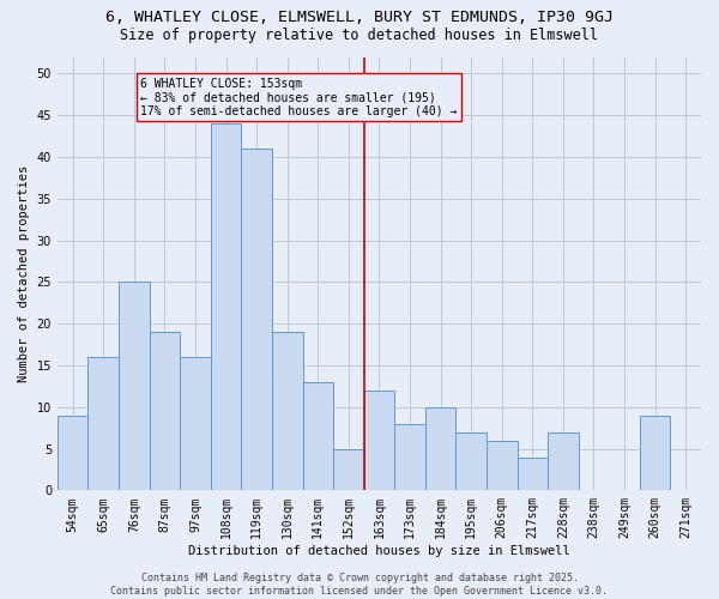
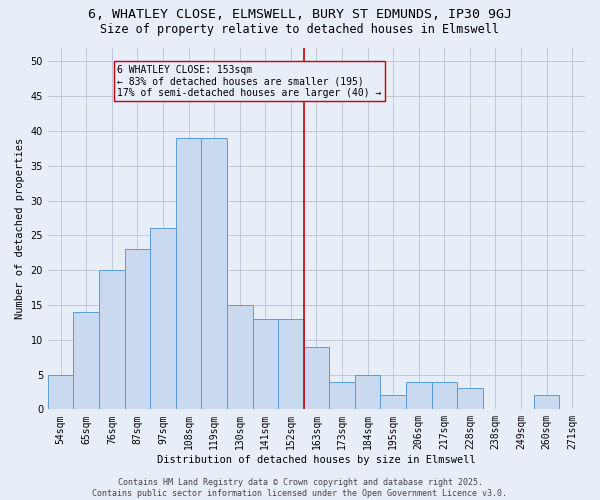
54sqm: 9 -> 5
65sqm: 16 -> 14
76sqm: 25 -> 20
87sqm: 19 -> 23
97sqm: 16 -> 26
108sqm: 44 -> 39
119sqm: 41 -> 39
130sqm: 19 -> 15
152sqm: 5 -> 13
163sqm: 12 -> 9
173sqm: 8 -> 4
184sqm: 10 -> 5
195sqm: 7 -> 2
206sqm: 6 -> 4
228sqm: 7 -> 3
260sqm: 9 -> 2
